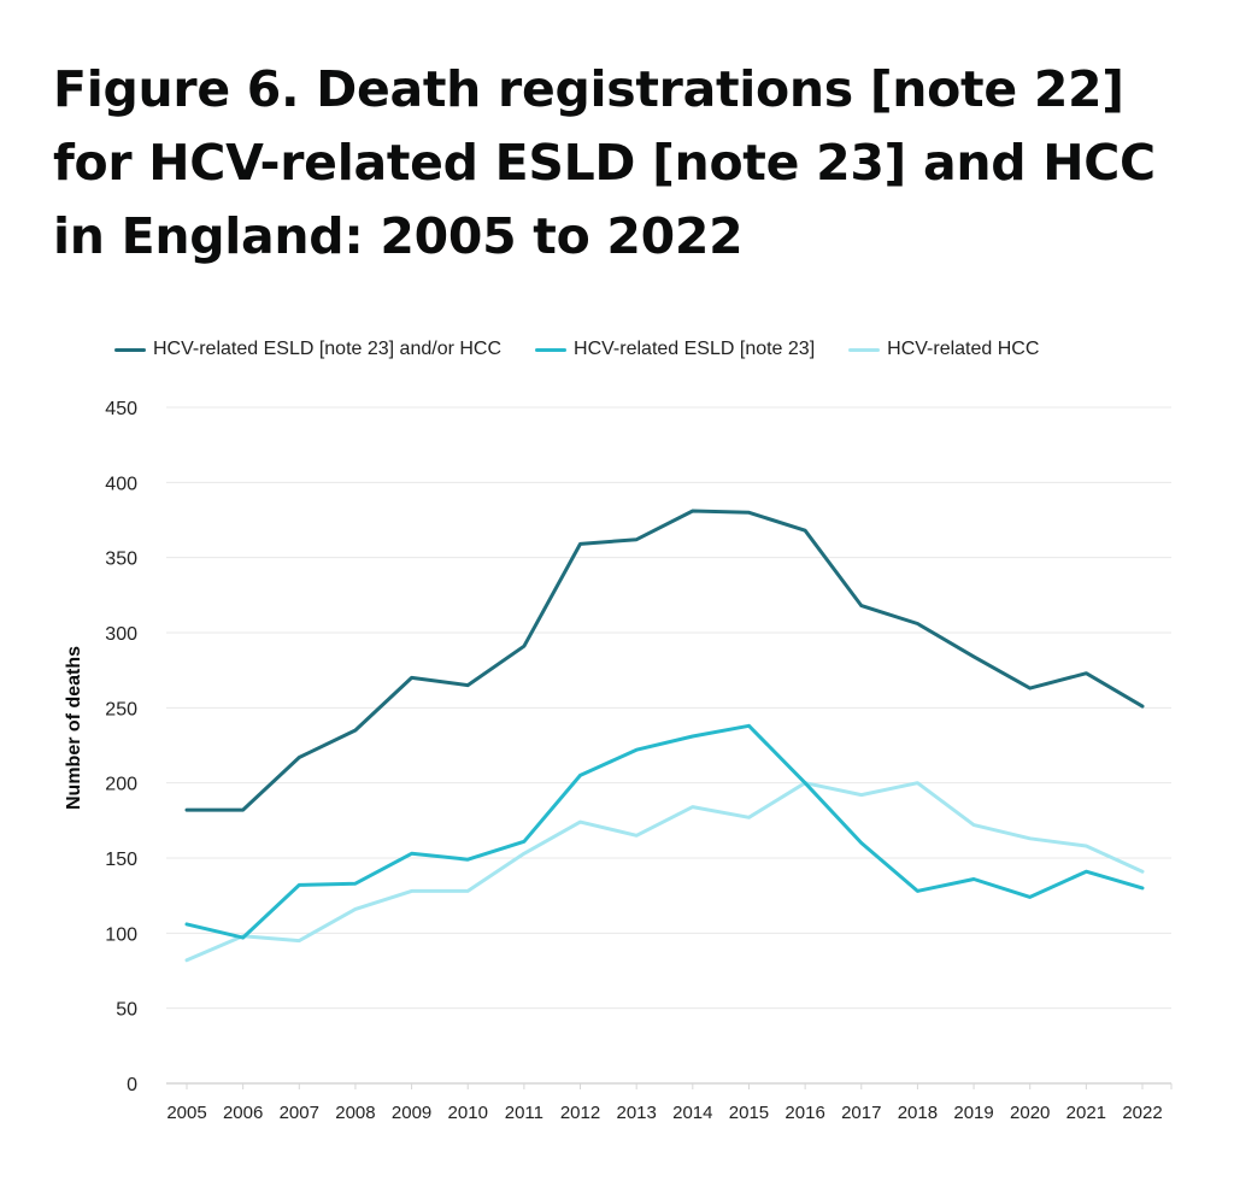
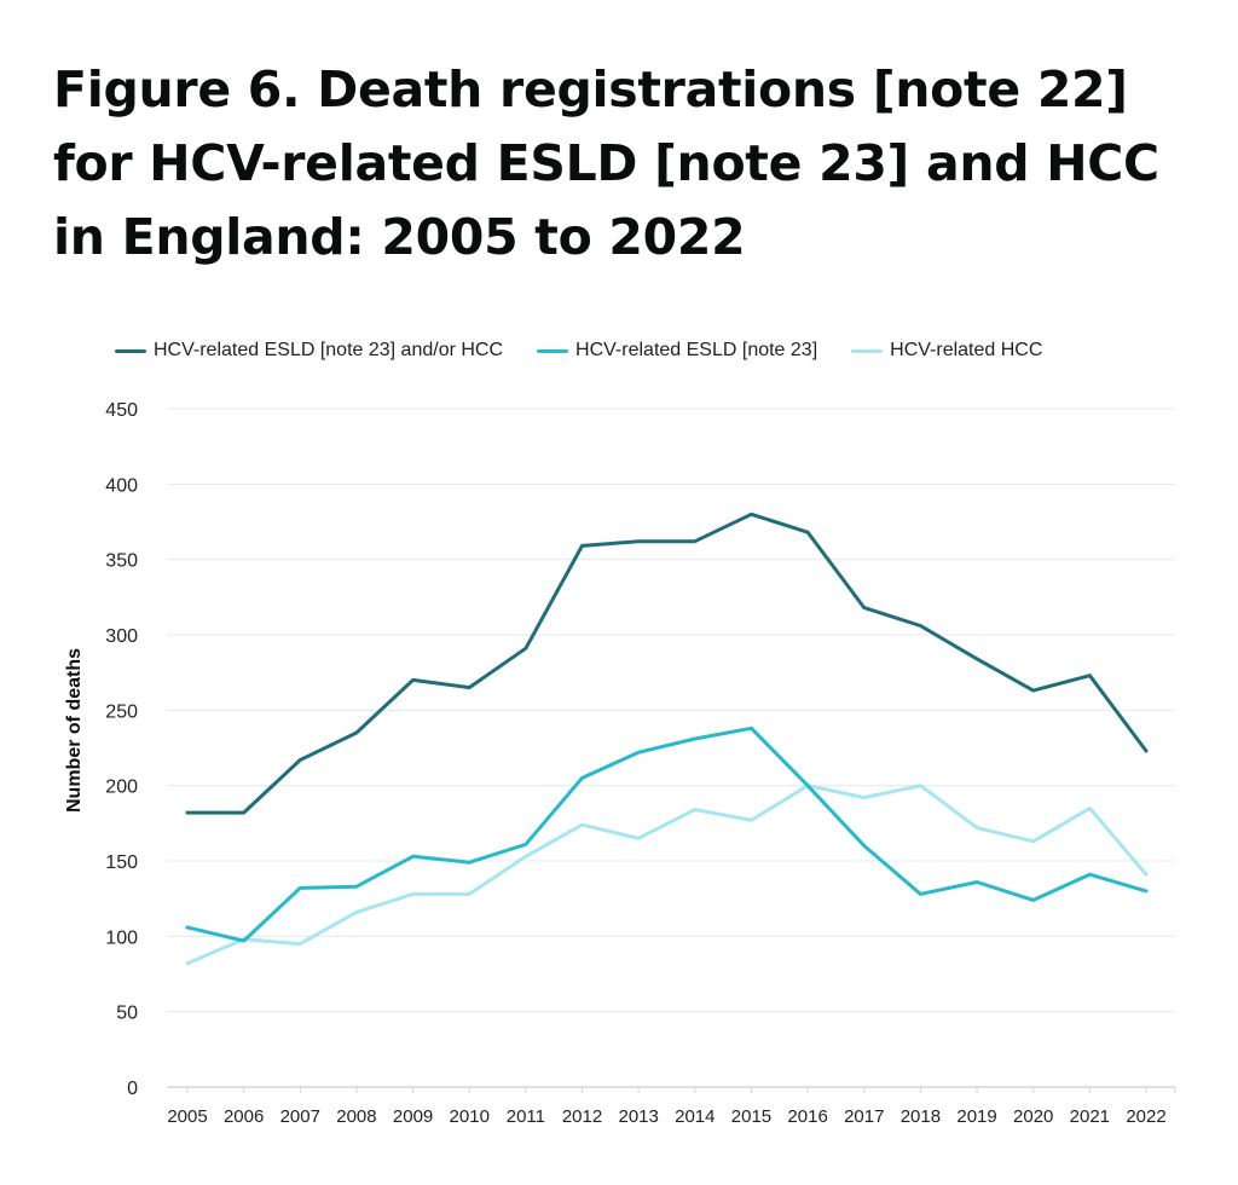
HCV-related ESLD [note 23] and/or HCC/2014: 381 -> 362
HCV-related HCC/2021: 158 -> 185
HCV-related ESLD [note 23] and/or HCC/2022: 251 -> 223
